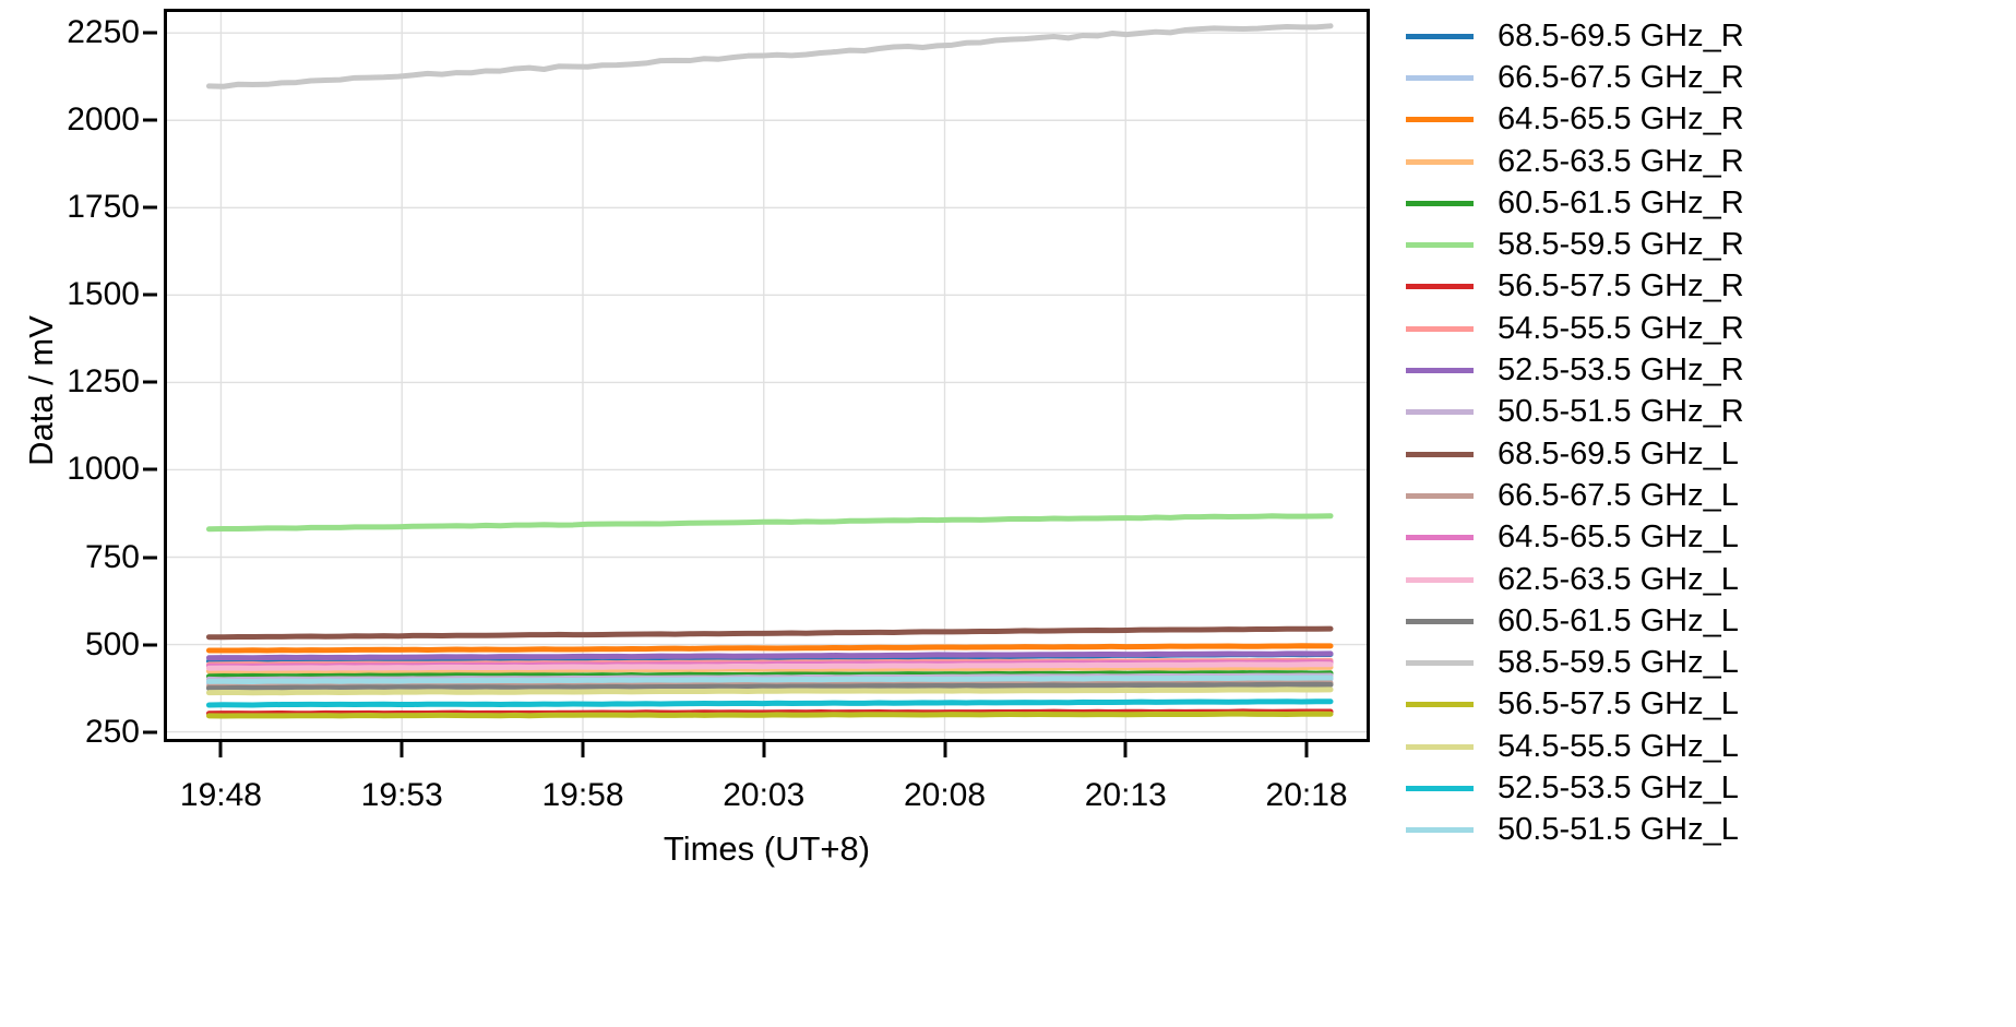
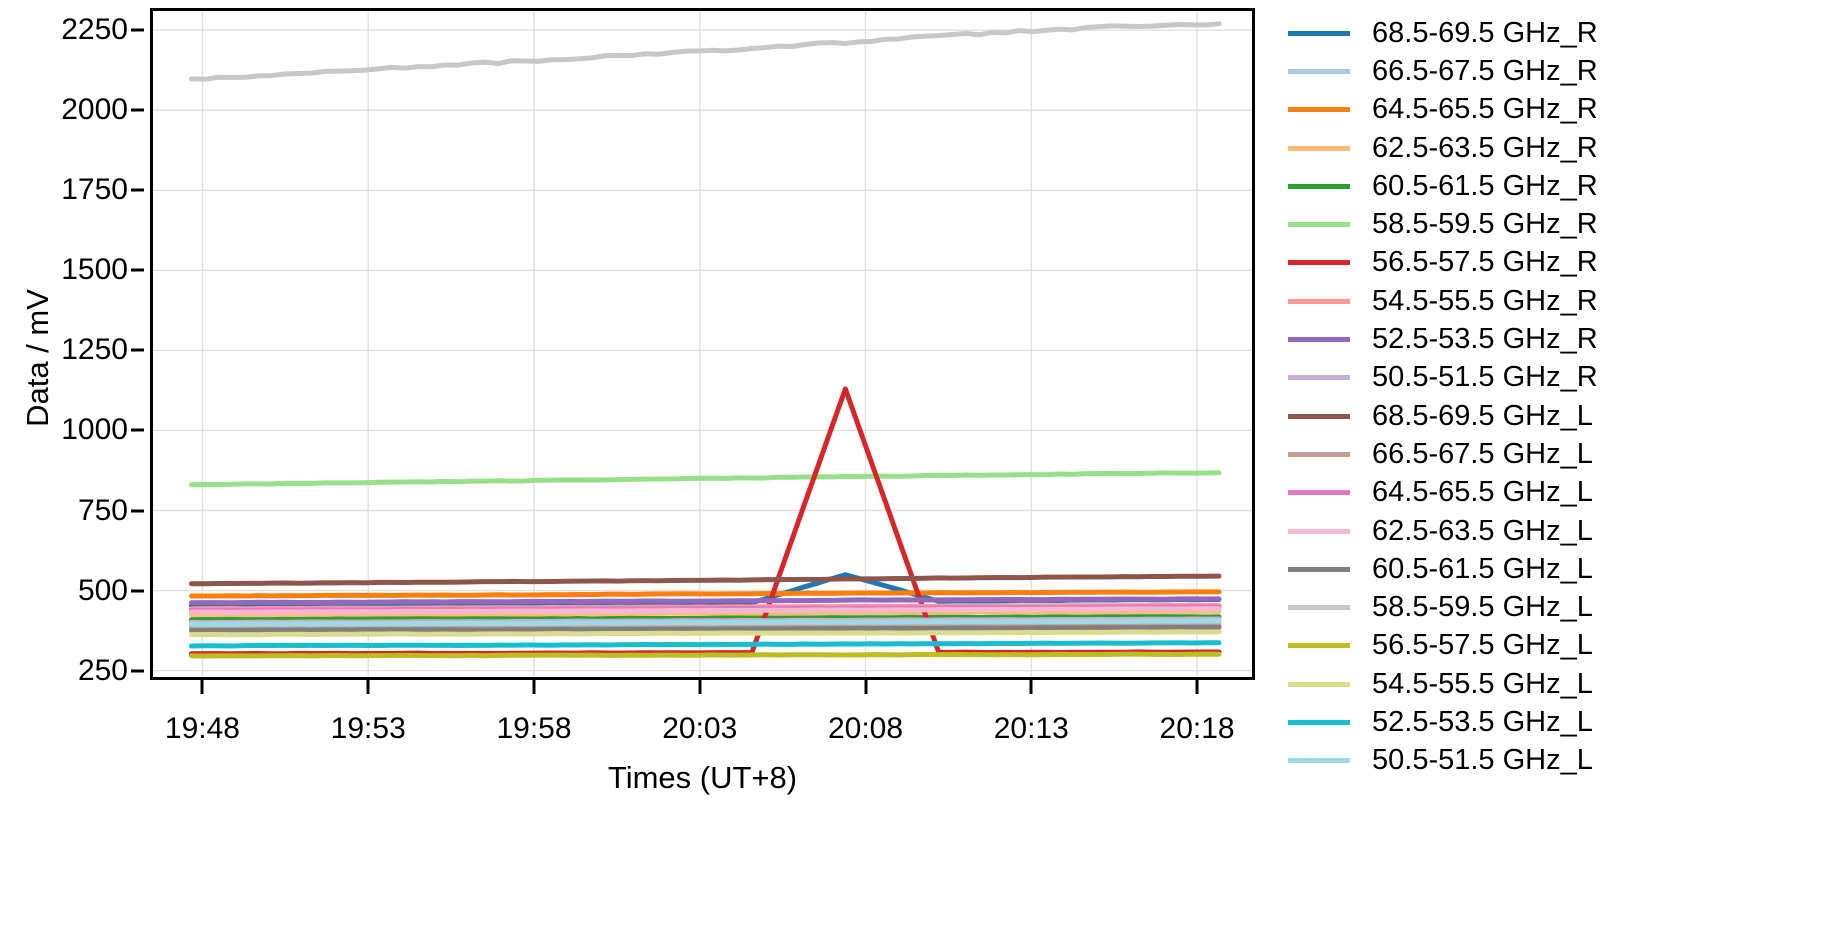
68.5-69.5 GHz_R/20:08: 460 -> 550
56.5-57.5 GHz_R/20:08: 310 -> 1130
